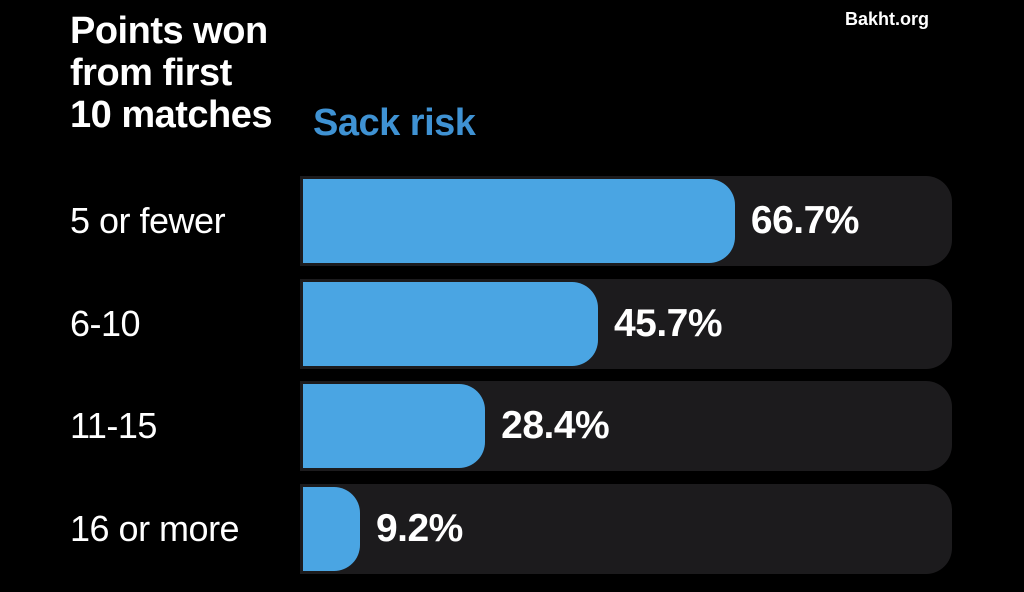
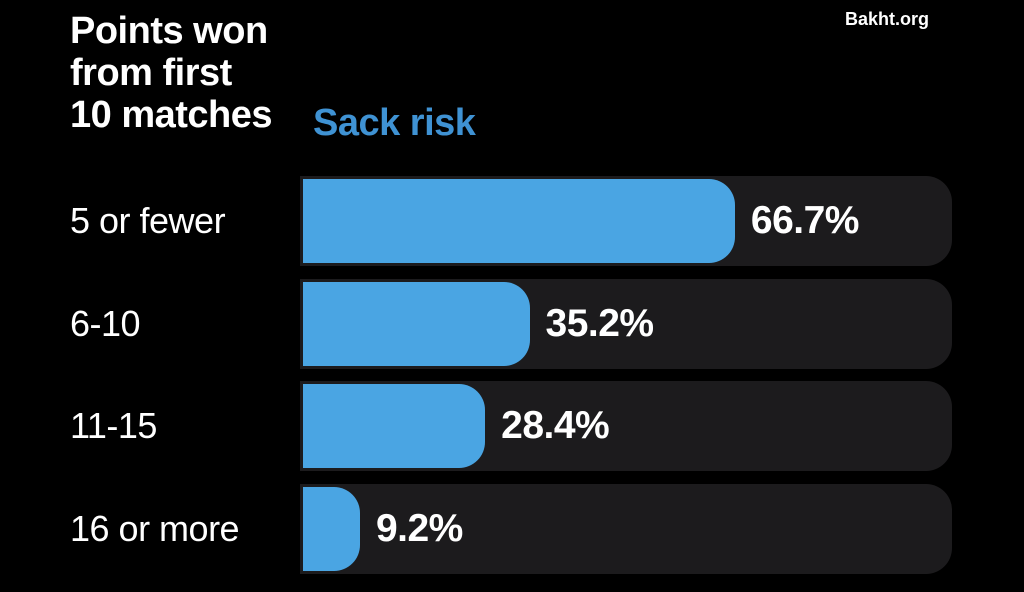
6-10: 45.7% -> 35.2%
